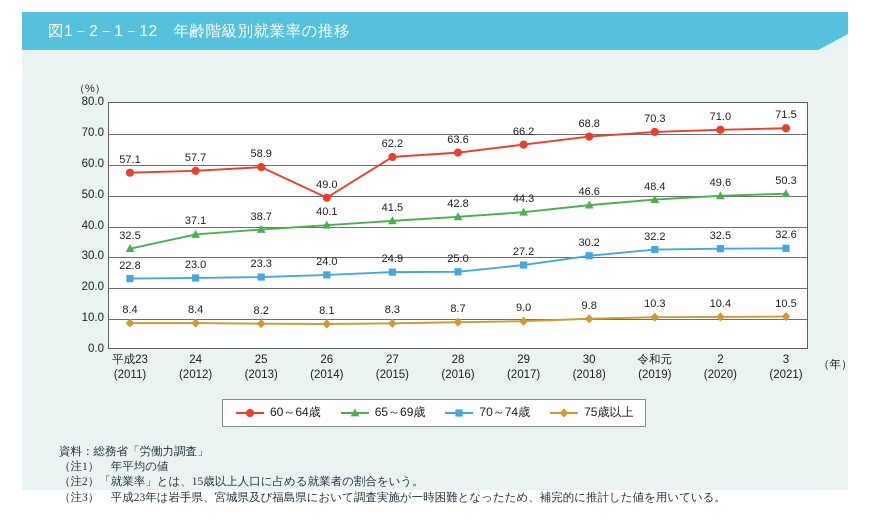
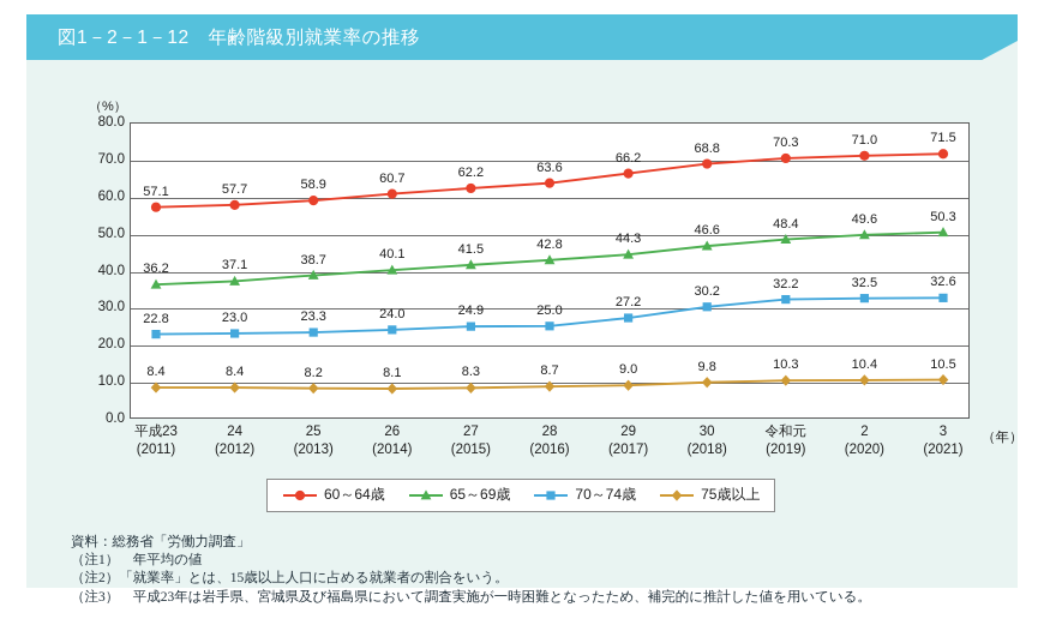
65～69歳/平成23 (2011): 32.5 -> 36.2
60～64歳/26 (2014): 49.0 -> 60.7
